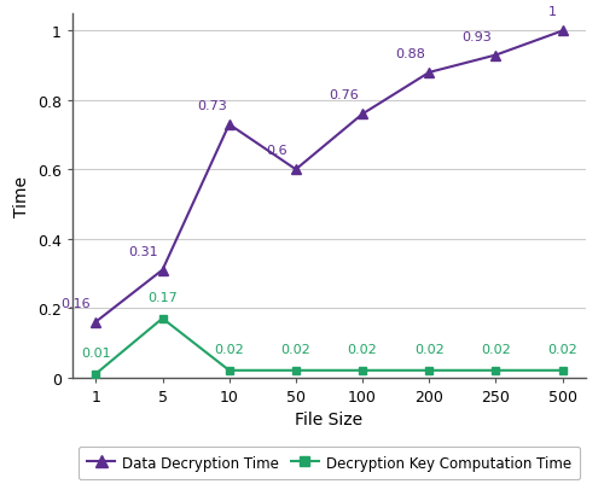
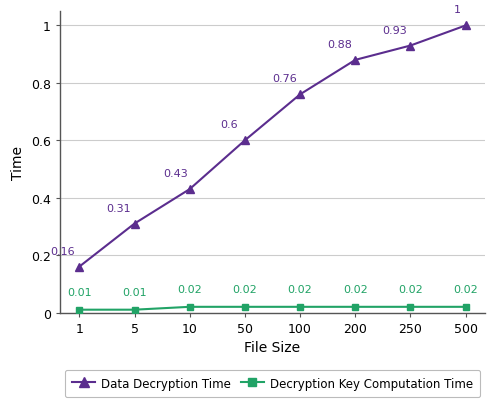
Decryption Key Computation Time/5: 0.17 -> 0.01
Data Decryption Time/10: 0.73 -> 0.43
